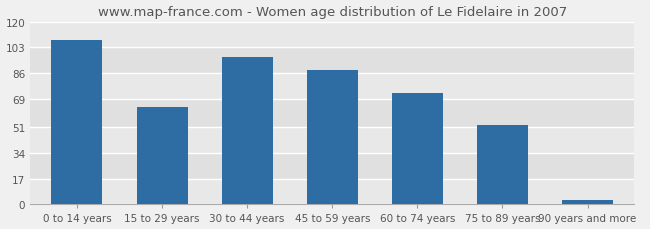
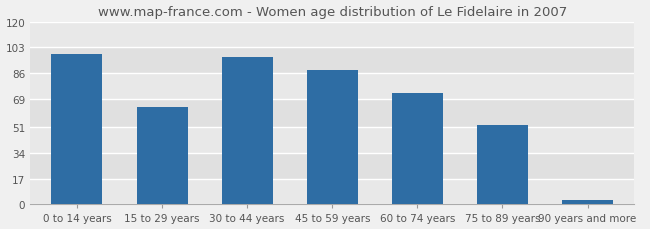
0 to 14 years: 108 -> 99
